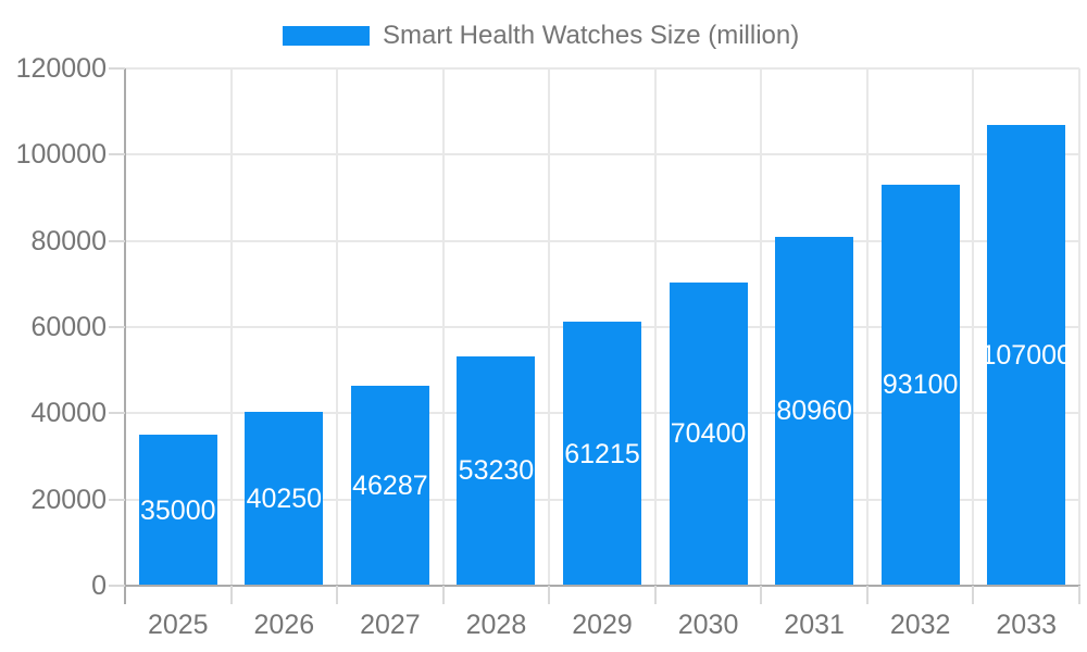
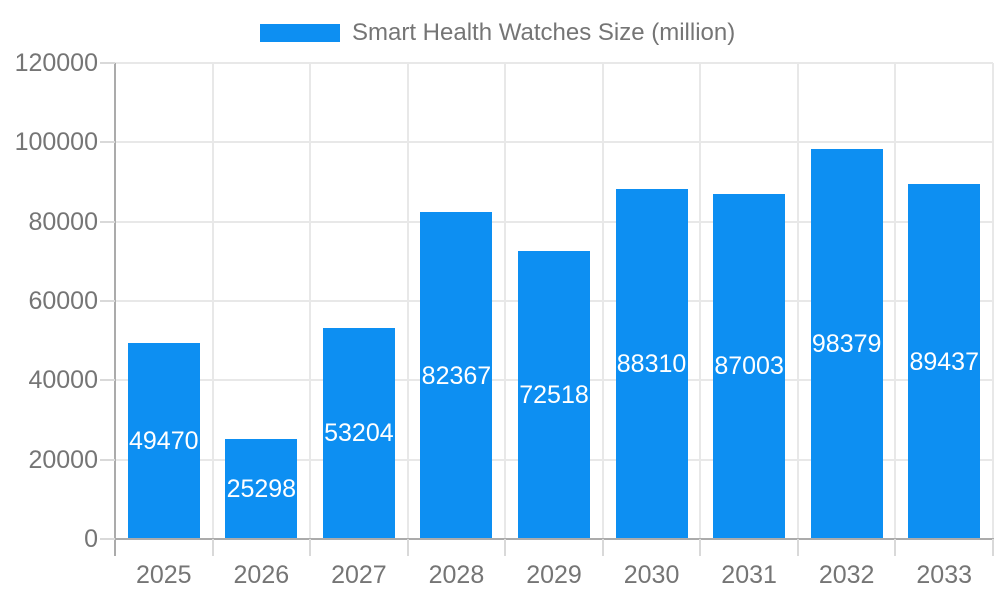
2025: 35000 -> 49470
2026: 40250 -> 25298
2027: 46287 -> 53204
2028: 53230 -> 82367
2029: 61215 -> 72518
2030: 70400 -> 88310
2031: 80960 -> 87003
2032: 93100 -> 98379
2033: 107000 -> 89437
